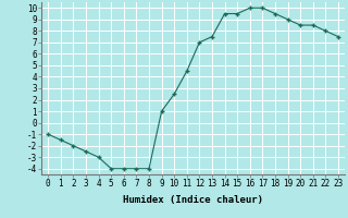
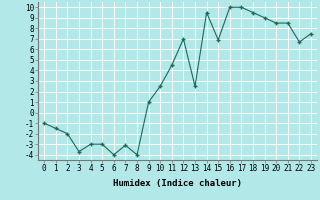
3: -2.5 -> -3.7
5: -4.0 -> -3.0
7: -4.0 -> -3.1
13: 7.5 -> 2.5
15: 9.5 -> 6.9
22: 8.0 -> 6.7
